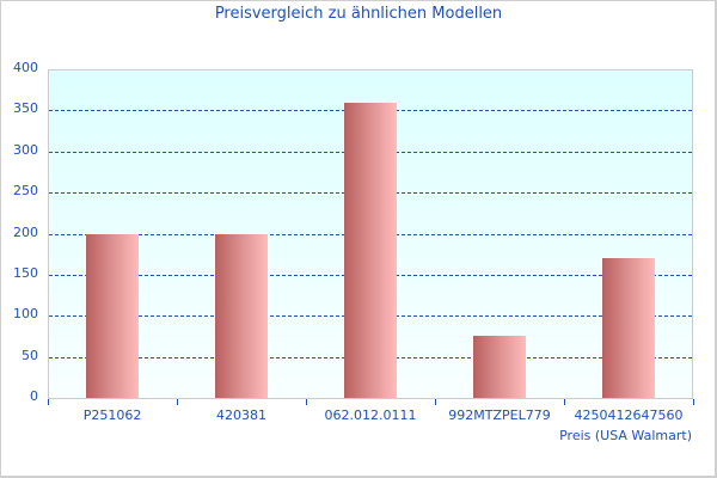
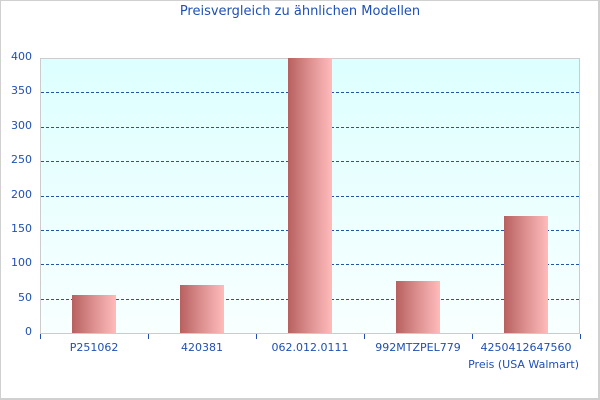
P251062: 200 -> 60
420381: 200 -> 70
062.012.0111: 360 -> 400
